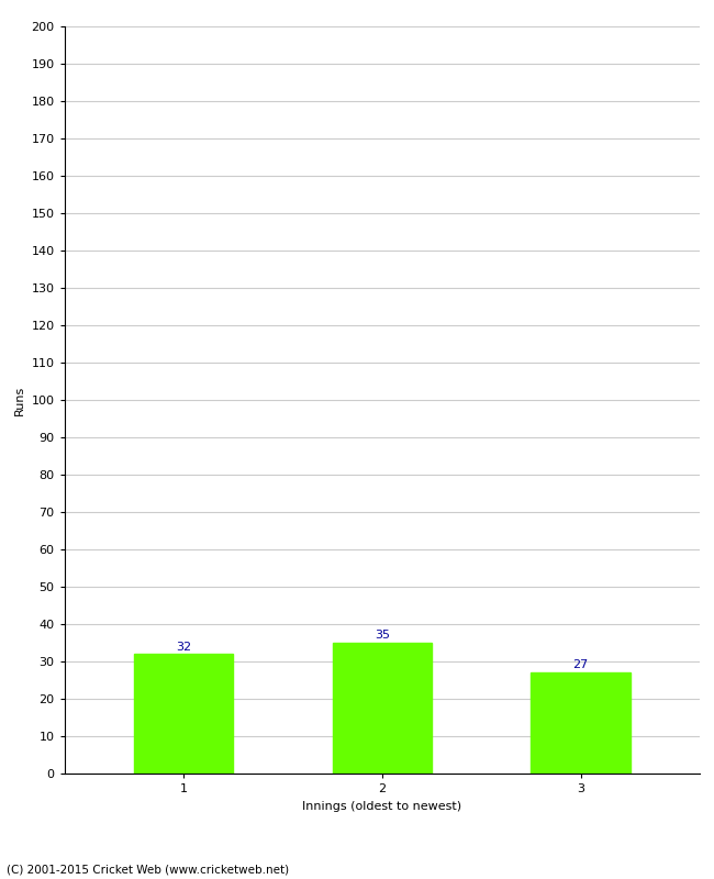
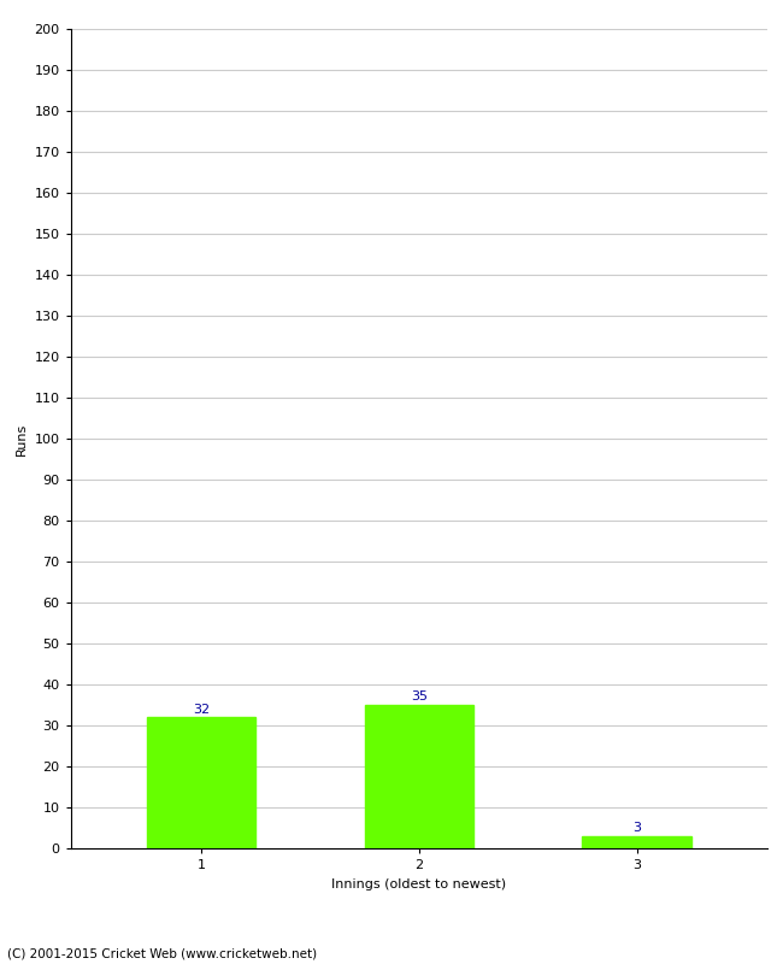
3: 27 -> 3
